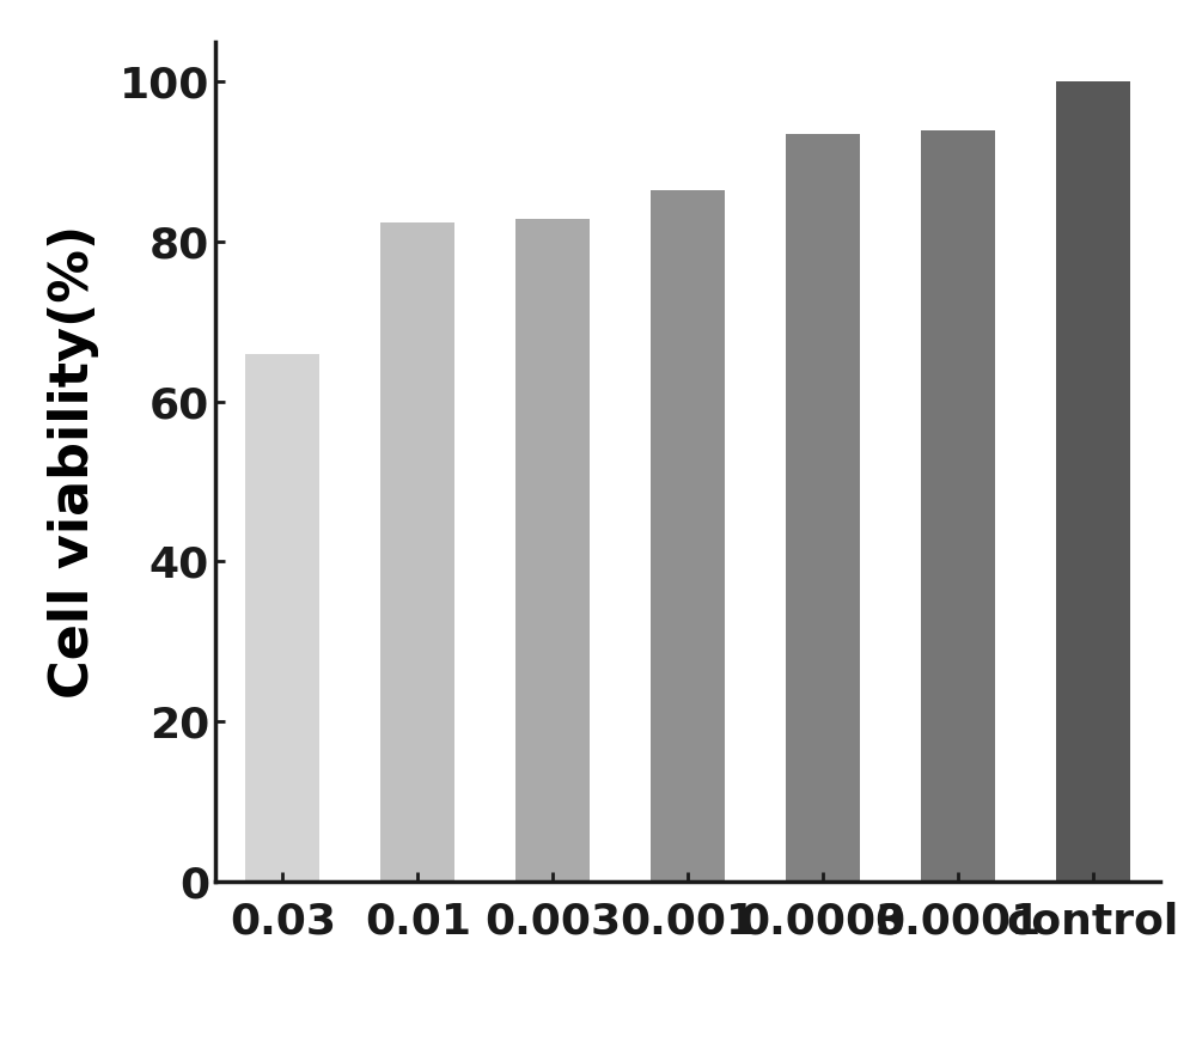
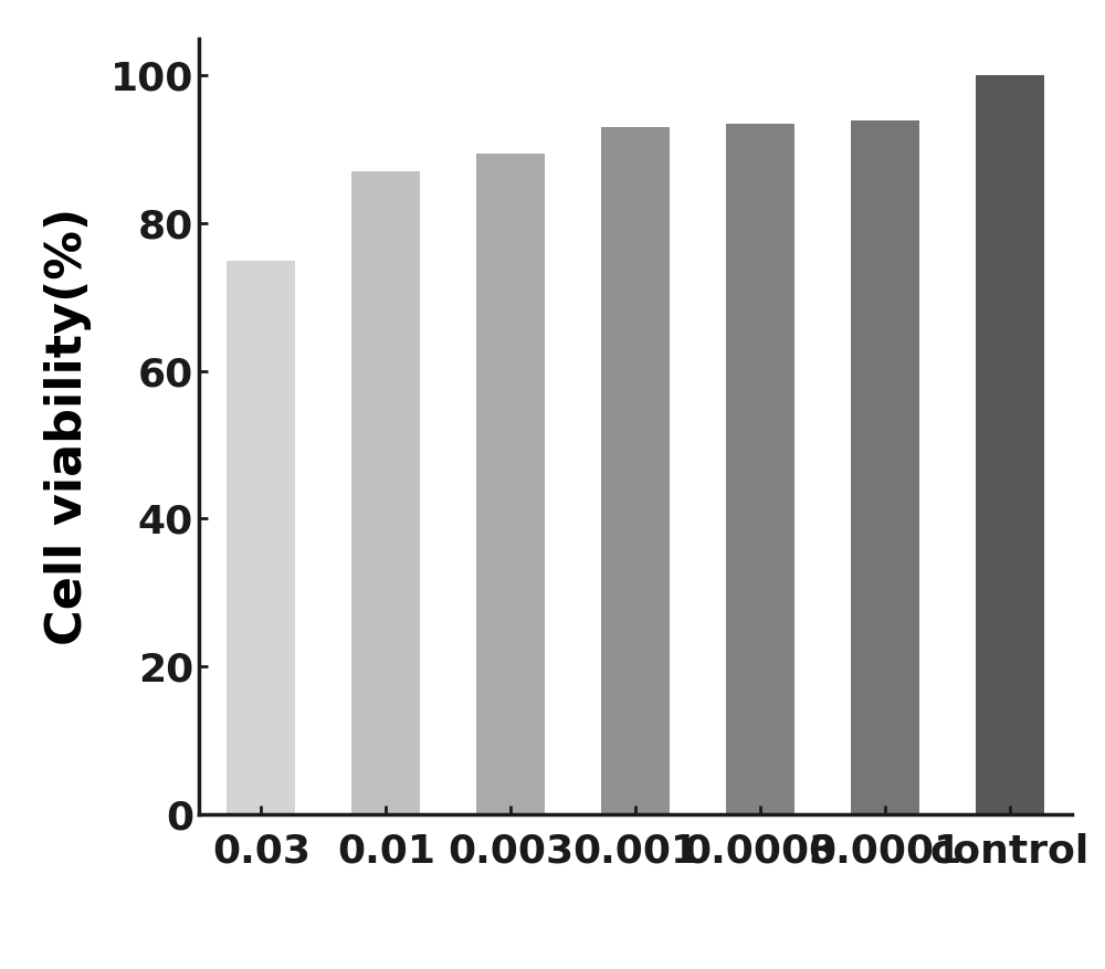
0.03: 66.0 -> 75.0
0.01: 82.4 -> 87.0
0.003: 82.8 -> 89.5
0.001: 86.4 -> 93.0
